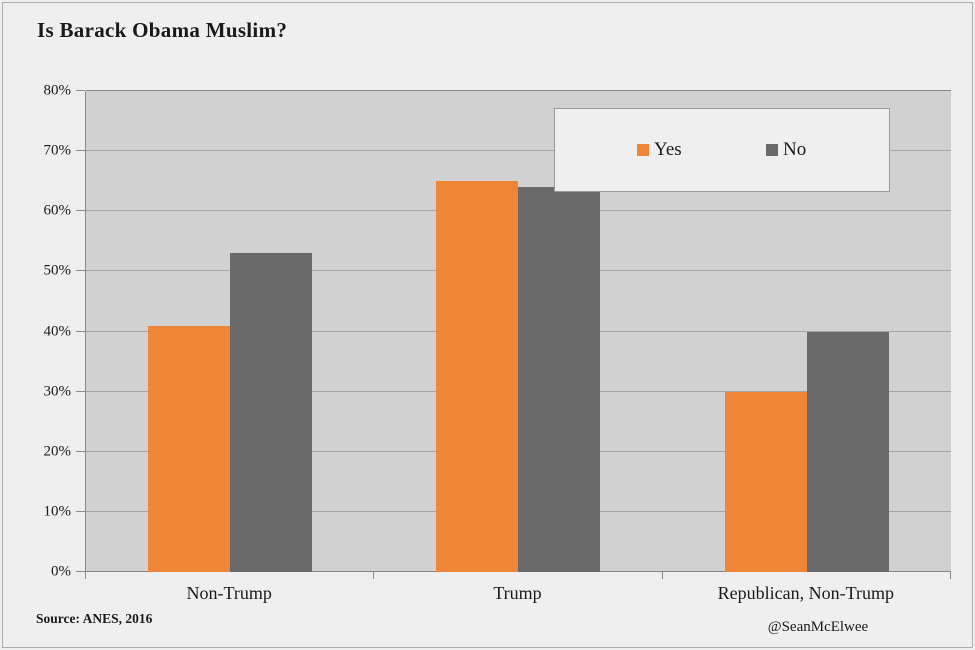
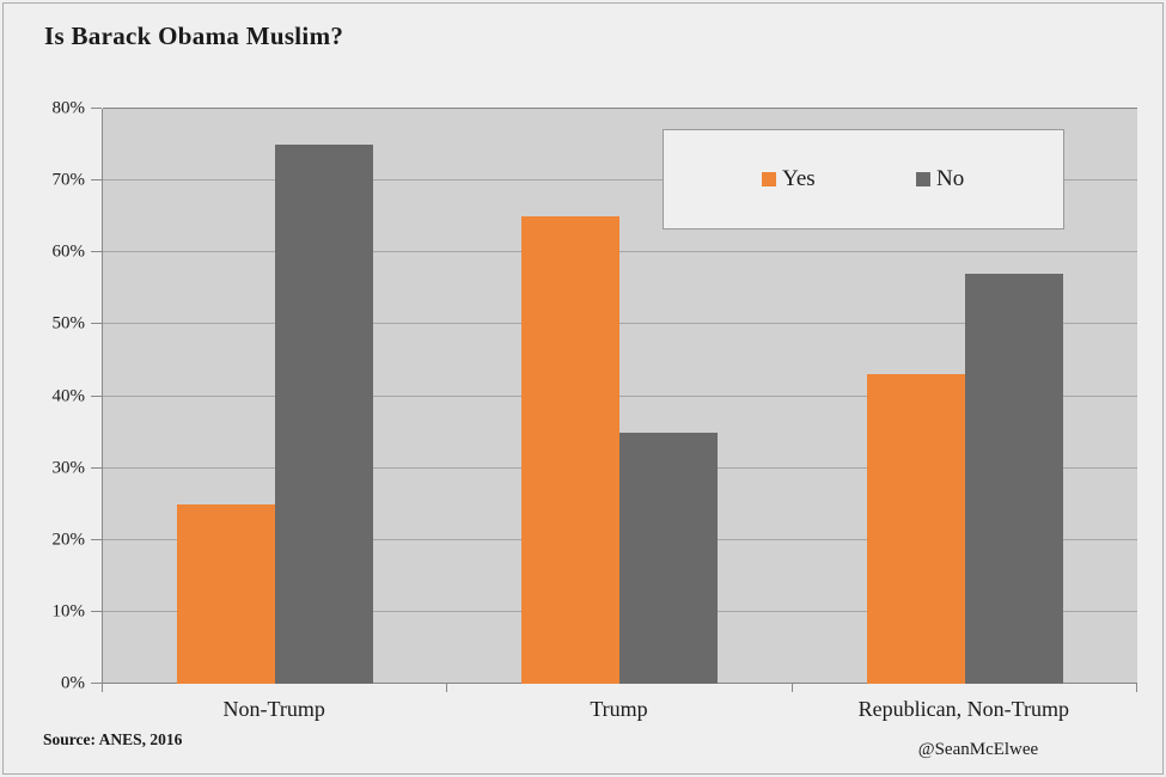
Yes/Non-Trump: 41% -> 25%
No/Non-Trump: 53% -> 75%
No/Trump: 64% -> 35%
Yes/Republican, Non-Trump: 30% -> 43%
No/Republican, Non-Trump: 40% -> 57%
